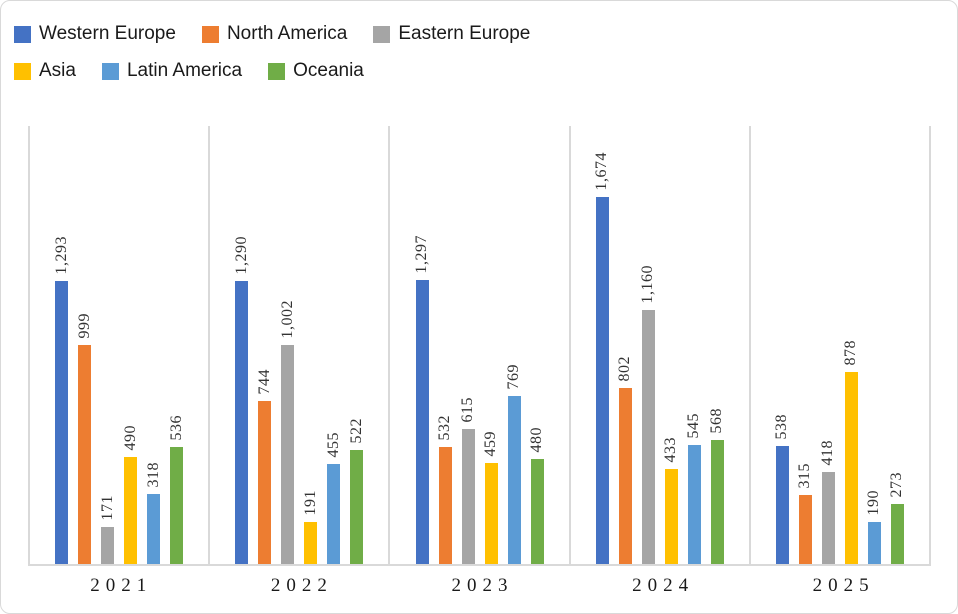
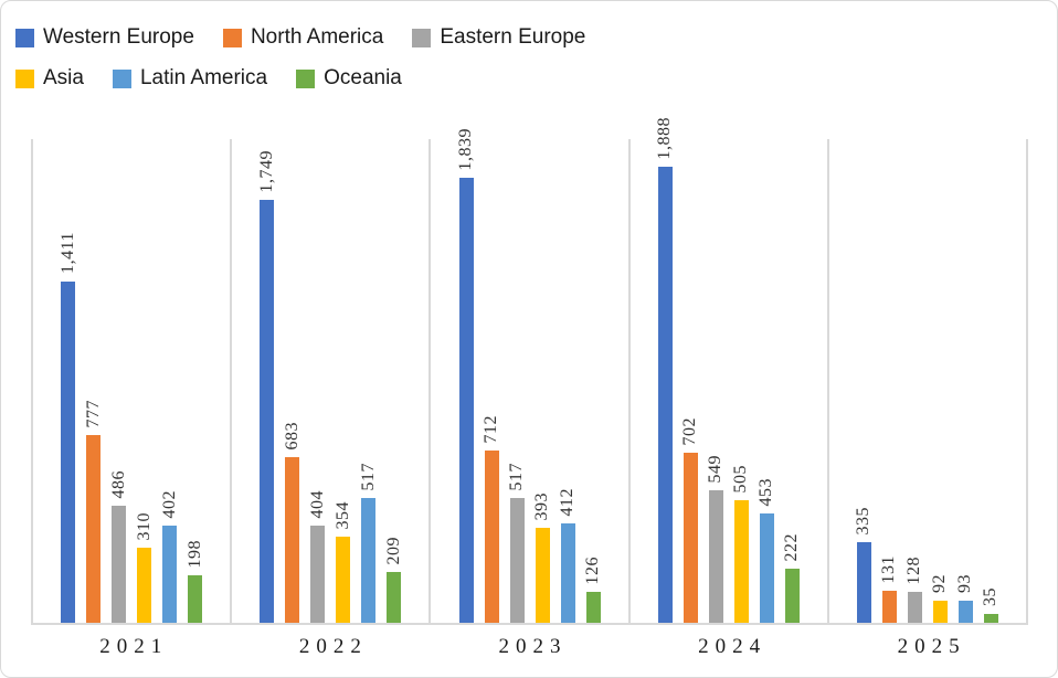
Western Europe/2021: 1,293 -> 1,411
North America/2021: 999 -> 777
Eastern Europe/2021: 171 -> 486
Asia/2021: 490 -> 310
Latin America/2021: 318 -> 402
Oceania/2021: 536 -> 198
Western Europe/2022: 1,290 -> 1,749
North America/2022: 744 -> 683
Eastern Europe/2022: 1,002 -> 404
Asia/2022: 191 -> 354
Latin America/2022: 455 -> 517
Oceania/2022: 522 -> 209
Western Europe/2023: 1,297 -> 1,839
North America/2023: 532 -> 712
Eastern Europe/2023: 615 -> 517
Asia/2023: 459 -> 393
Latin America/2023: 769 -> 412
Oceania/2023: 480 -> 126
Western Europe/2024: 1,674 -> 1,888
North America/2024: 802 -> 702
Eastern Europe/2024: 1,160 -> 549
Asia/2024: 433 -> 505
Latin America/2024: 545 -> 453
Oceania/2024: 568 -> 222
Western Europe/2025: 538 -> 335
North America/2025: 315 -> 131
Eastern Europe/2025: 418 -> 128
Asia/2025: 878 -> 92
Latin America/2025: 190 -> 93
Oceania/2025: 273 -> 35
